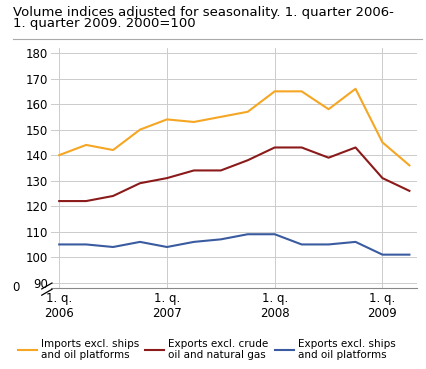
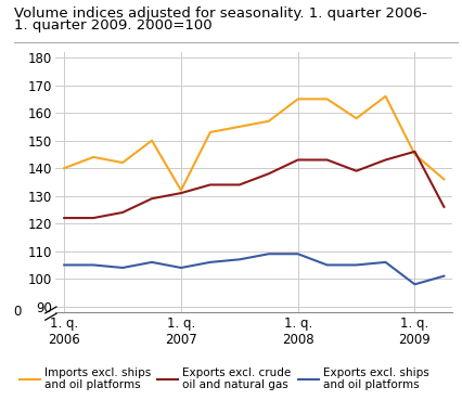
Imports excl. ships and oil platforms/1. q. 2007: 154 -> 132
Exports excl. crude oil and natural gas/1. q. 2009: 131 -> 146
Exports excl. ships and oil platforms/1. q. 2009: 101 -> 98
